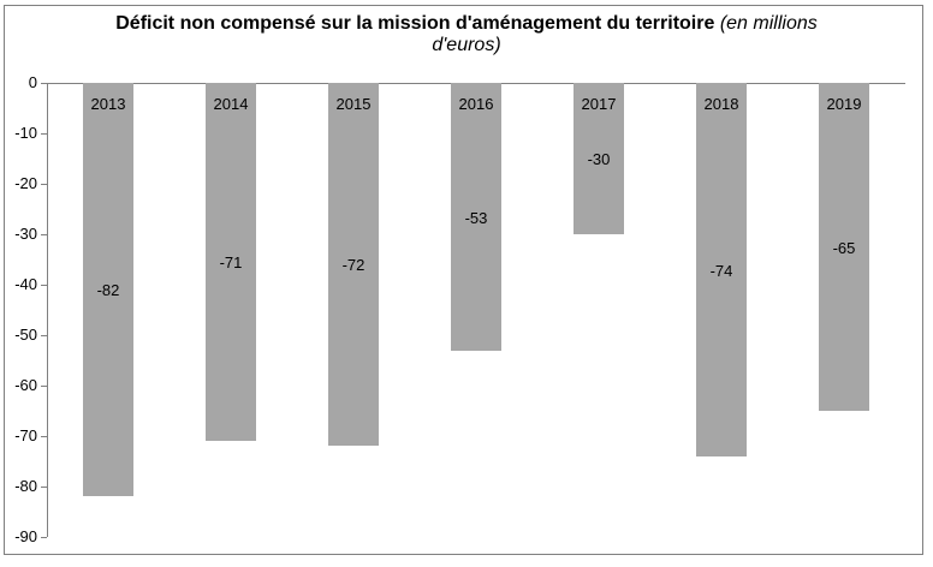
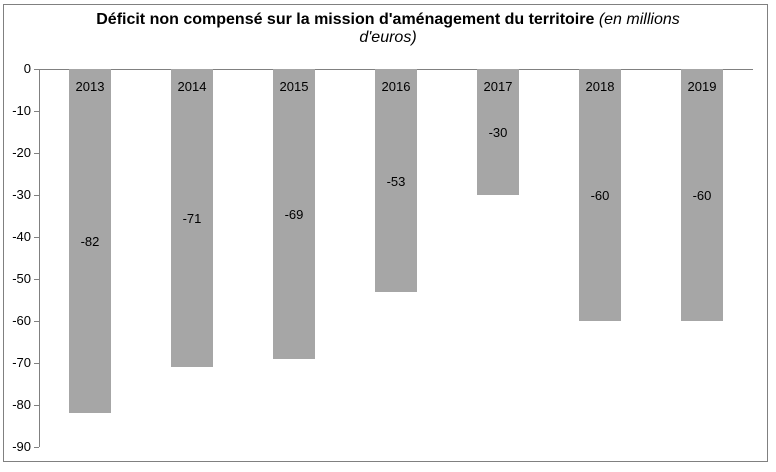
2015: -72 -> -69
2018: -74 -> -60
2019: -65 -> -60
